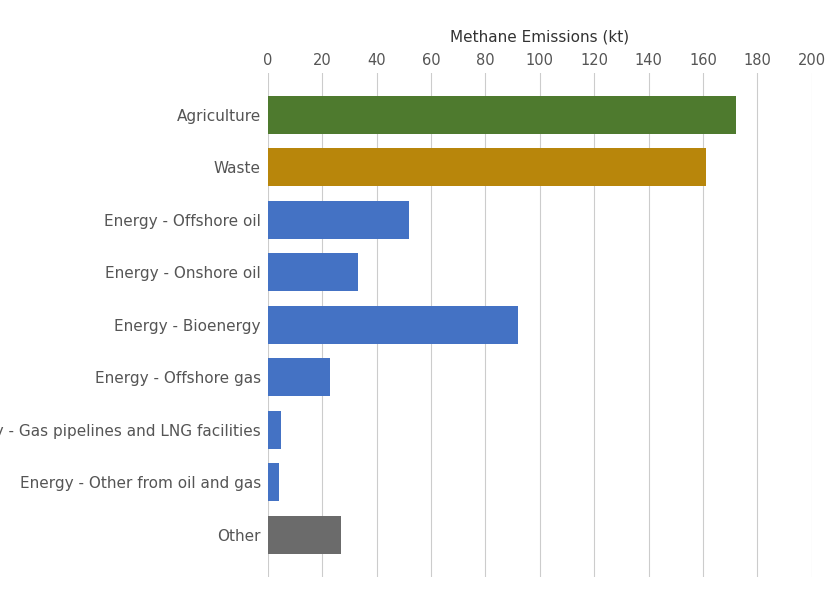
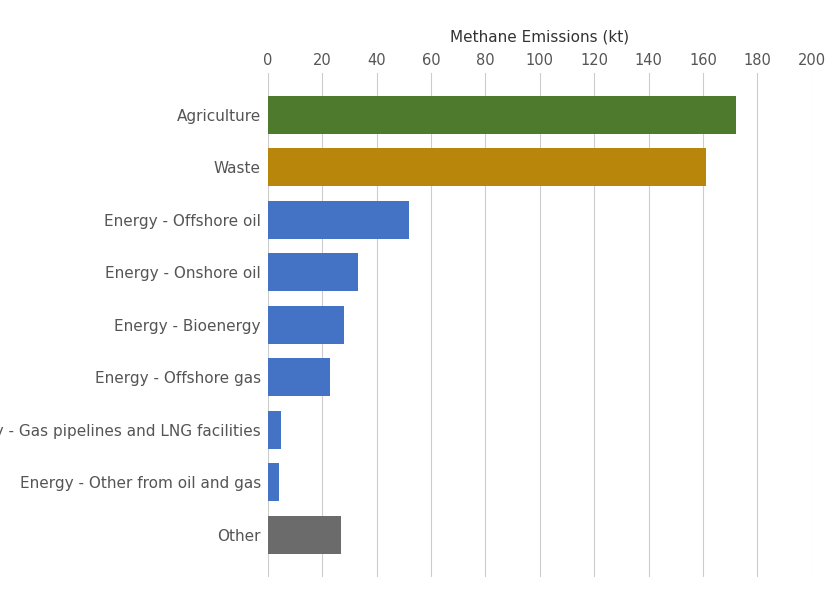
Energy - Bioenergy: 92 -> 28
